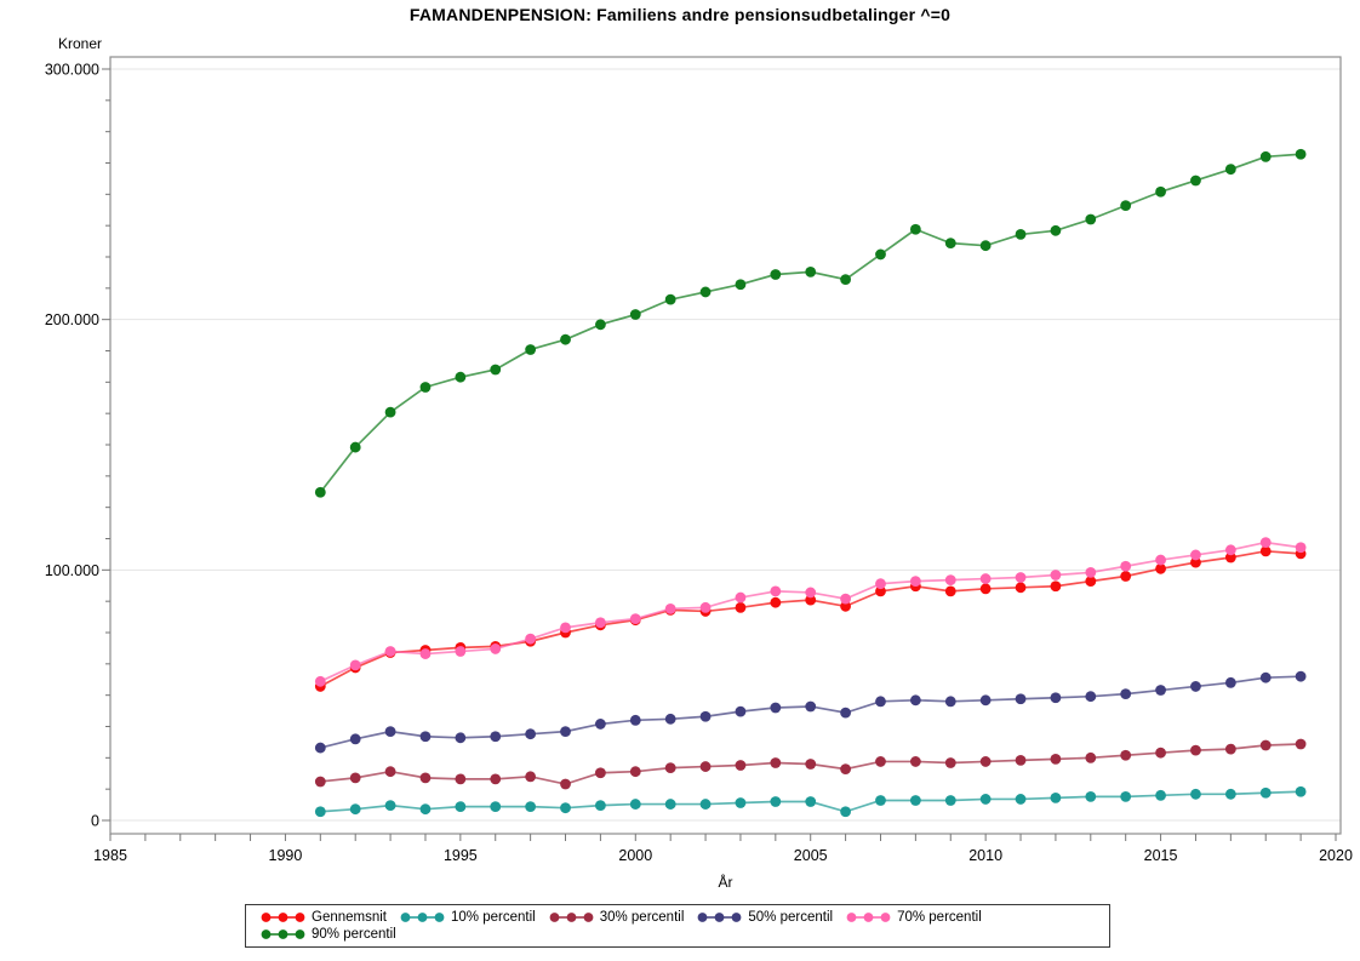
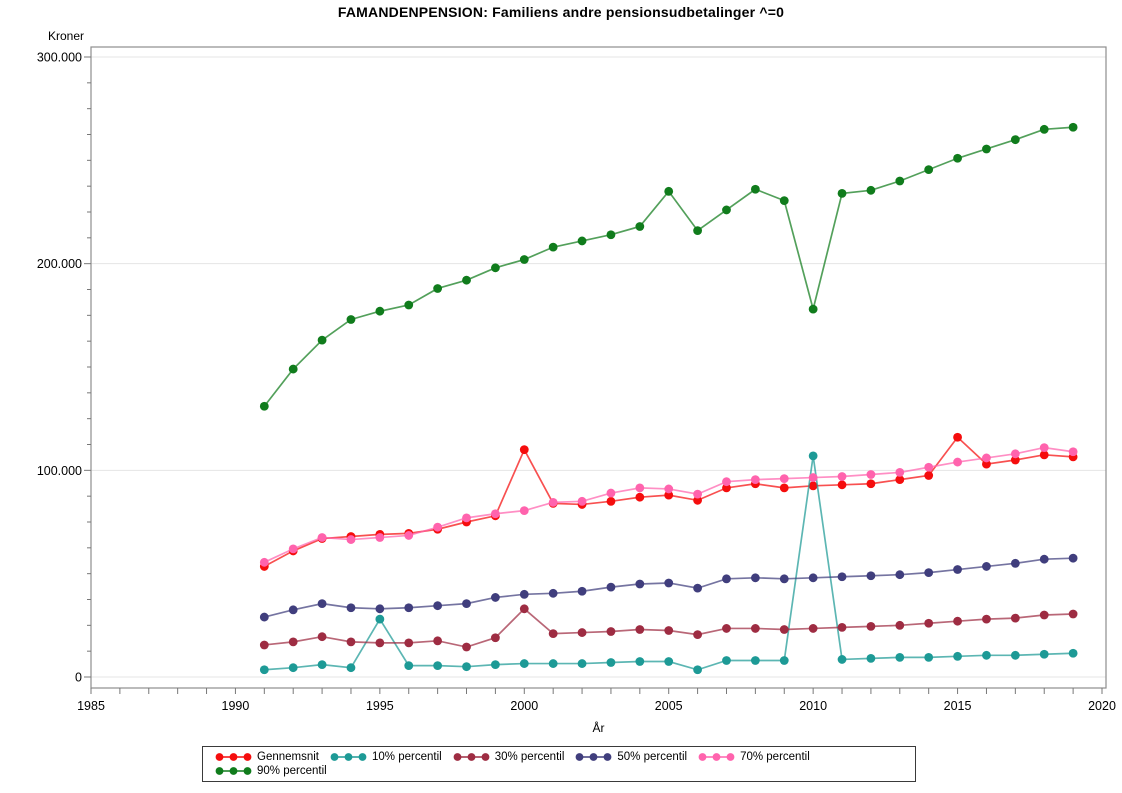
10% percentil/1995: 6000 -> 28000
Gennemsnit/2000: 80000 -> 110000
30% percentil/2000: 20000 -> 33000
90% percentil/2005: 219000 -> 235000
10% percentil/2010: 8000 -> 107000
90% percentil/2010: 230000 -> 178000
Gennemsnit/2015: 100000 -> 116000
